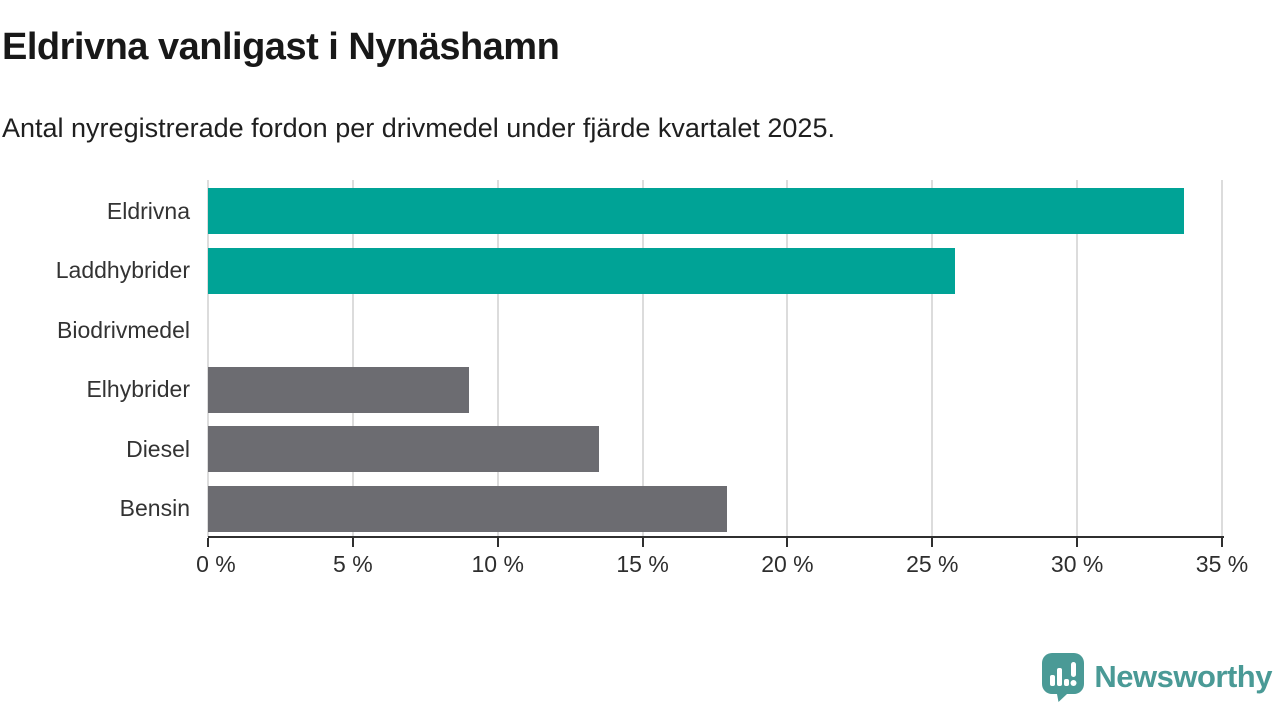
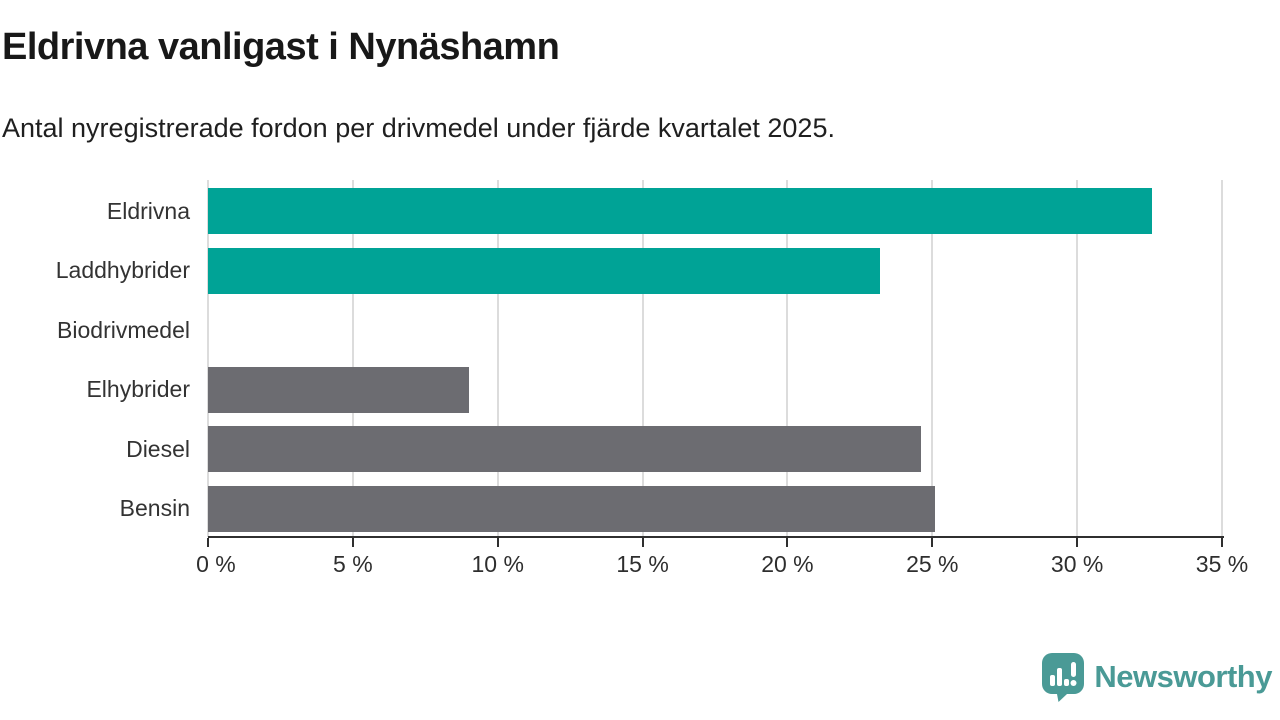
Eldrivna: 33.7% -> 32.6%
Laddhybrider: 25.8% -> 23.2%
Diesel: 13.5% -> 24.6%
Bensin: 17.9% -> 25.1%
